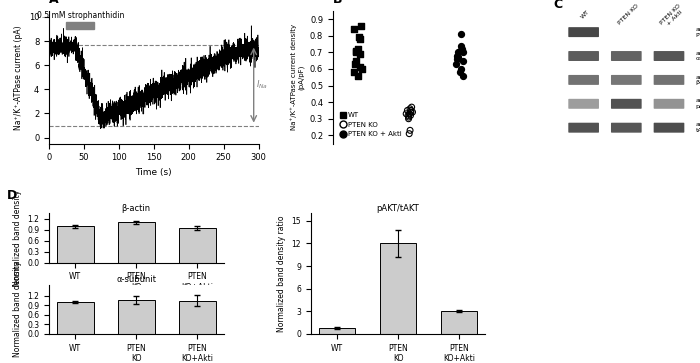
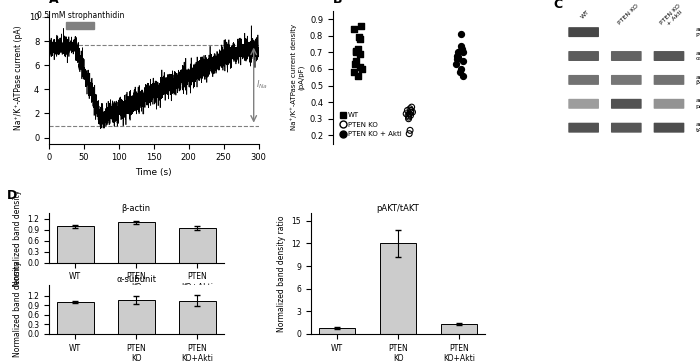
pAKT/tAKT/PTEN KO+Akti: 3.0 -> 1.3
